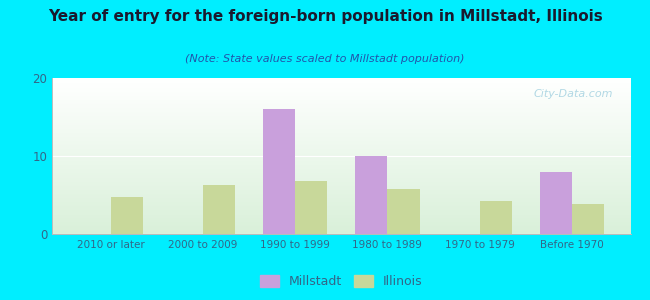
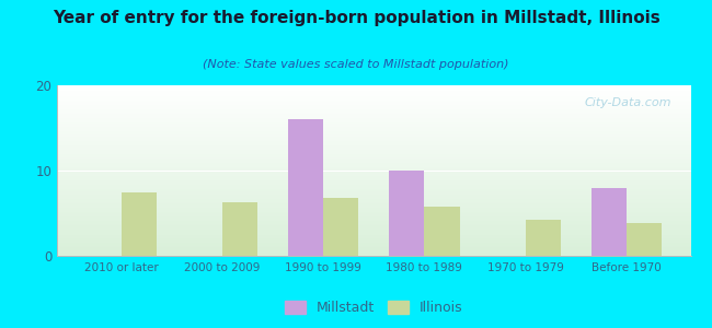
Illinois/2010 or later: 4.8 -> 7.5
